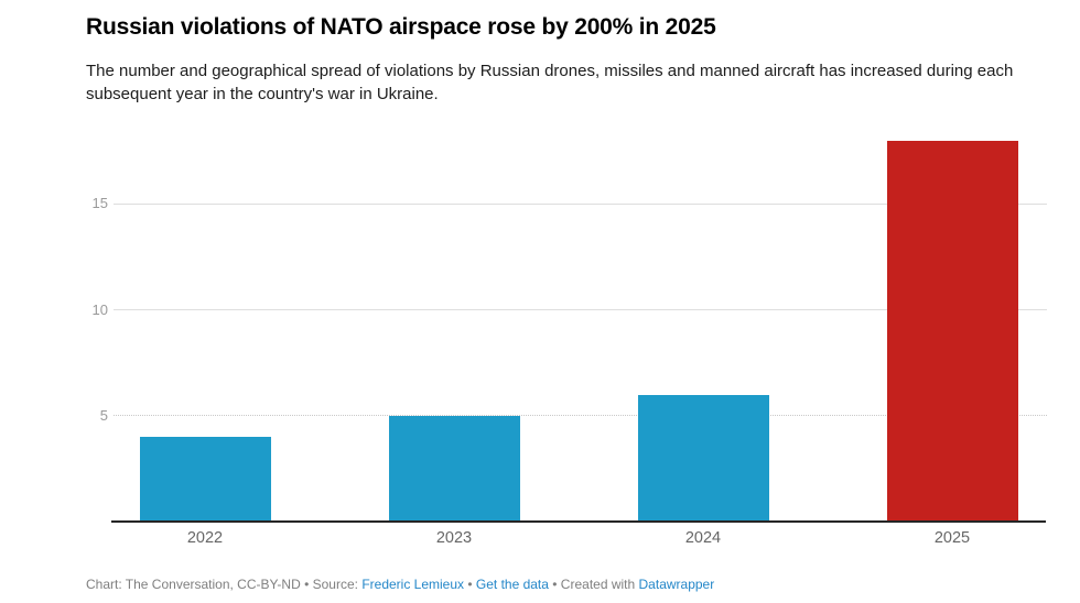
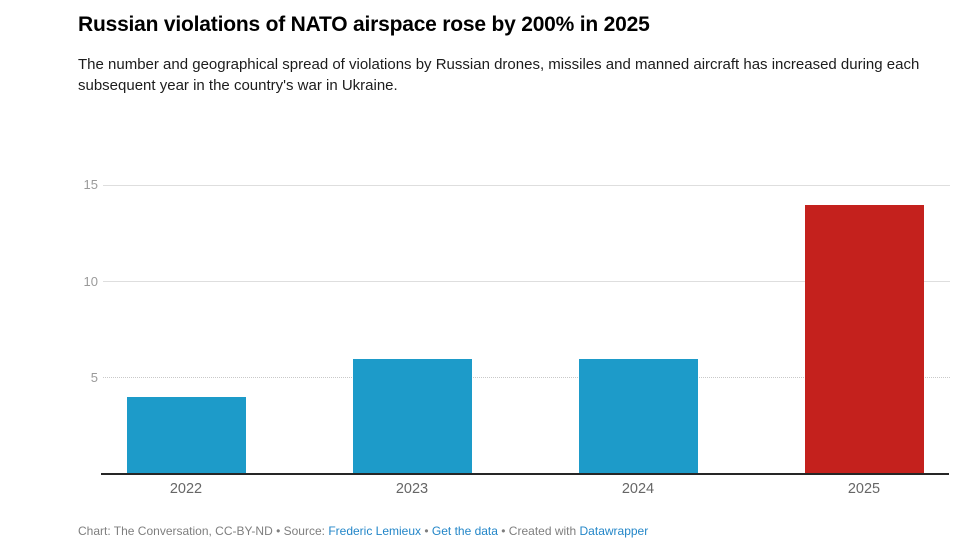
2023: 5 -> 6
2025: 18 -> 14
